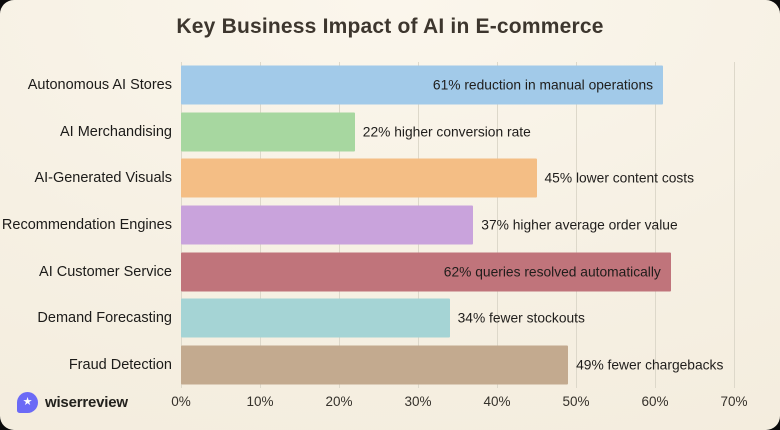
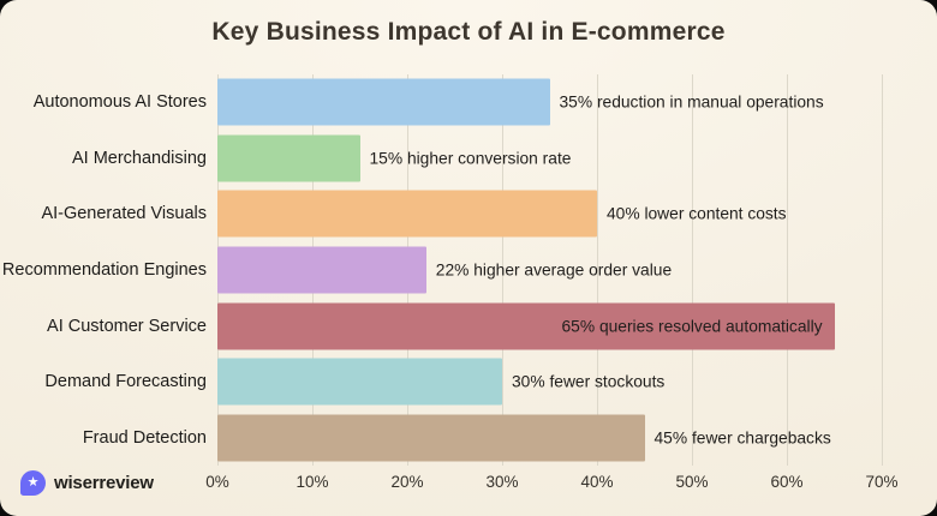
Autonomous AI Stores: 61% -> 35%
AI Merchandising: 22% -> 15%
AI-Generated Visuals: 45% -> 40%
Recommendation Engines: 37% -> 22%
AI Customer Service: 62% -> 65%
Demand Forecasting: 34% -> 30%
Fraud Detection: 49% -> 45%
